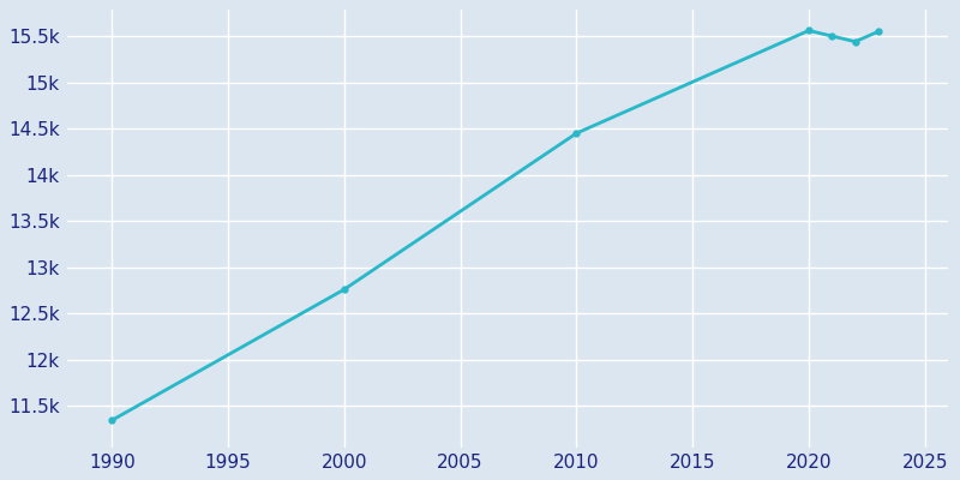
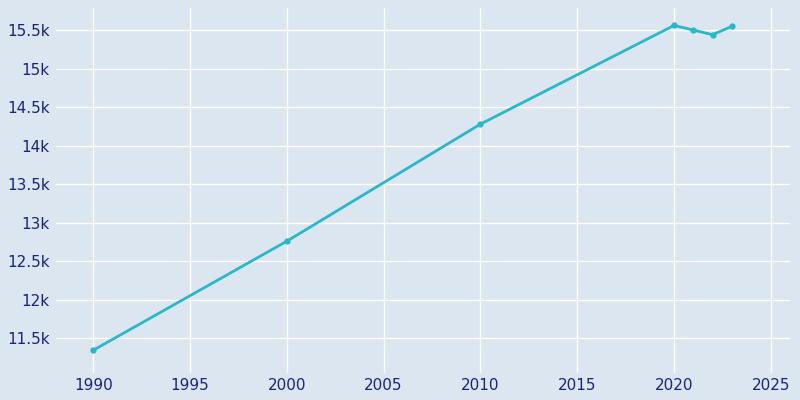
2010: 14.45k -> 14.28k
